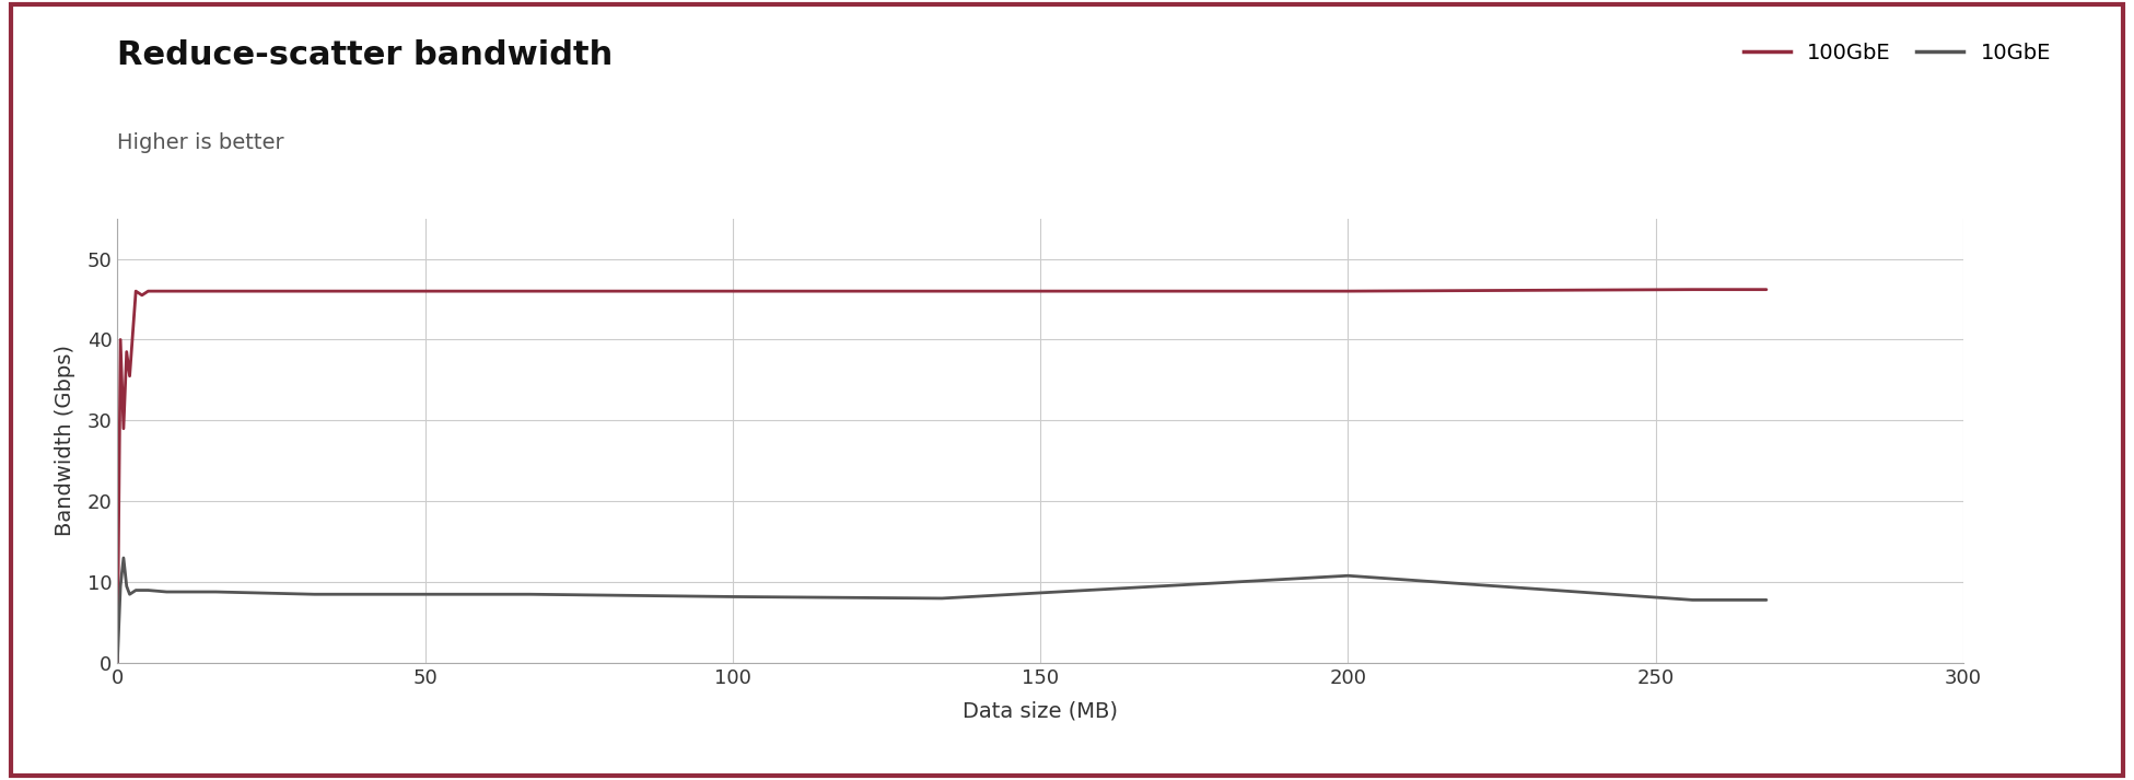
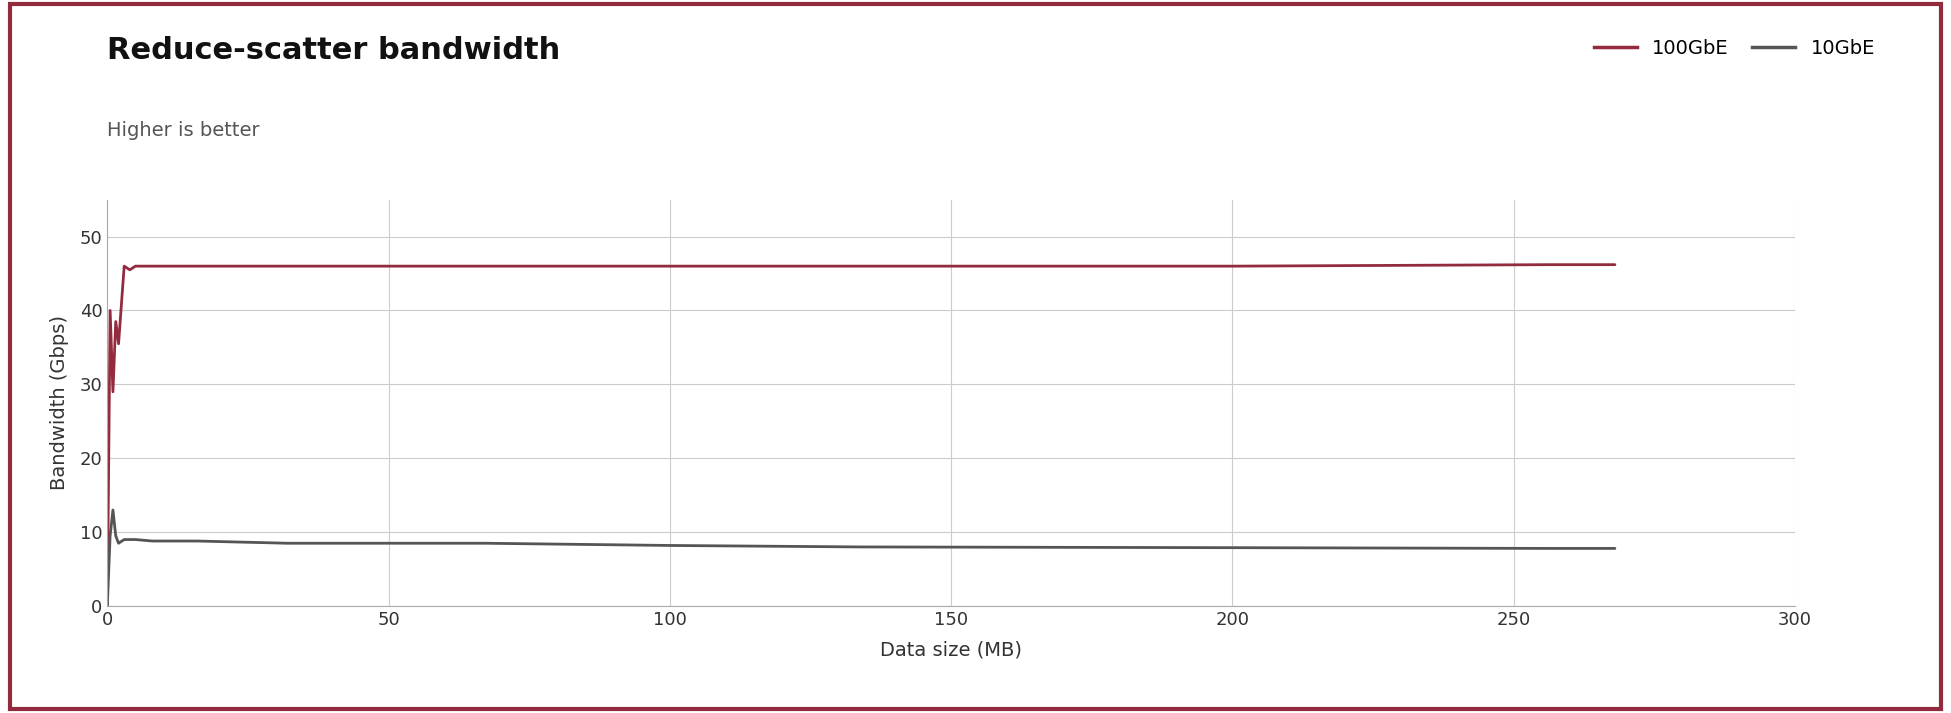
10GbE/200: 10.8 -> 7.9
